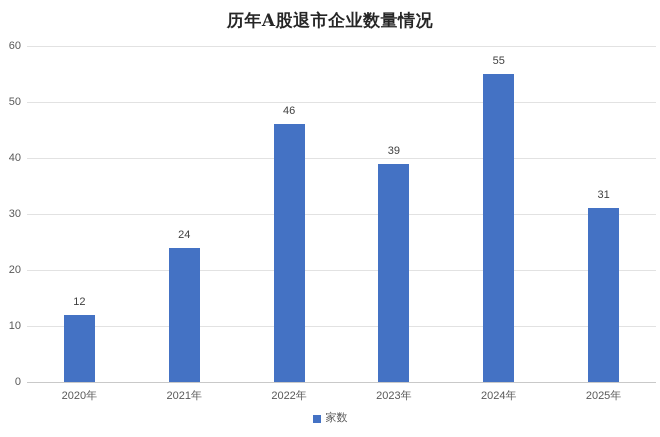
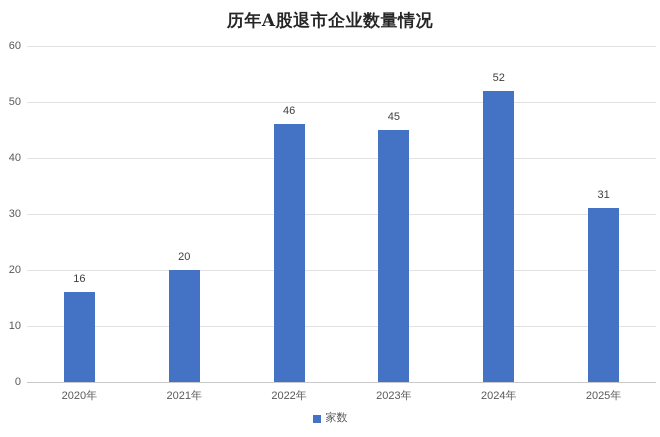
2020年: 12 -> 16
2021年: 24 -> 20
2023年: 39 -> 45
2024年: 55 -> 52
